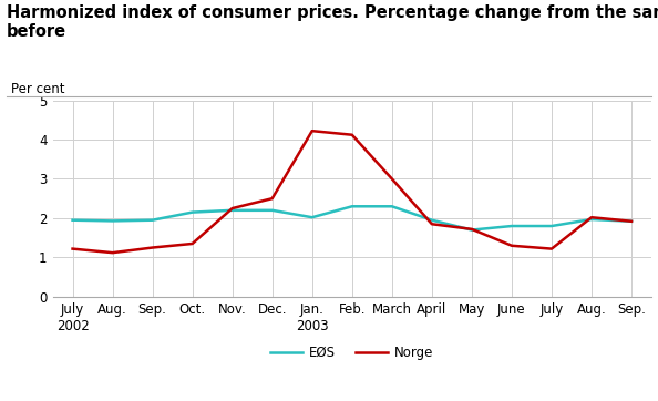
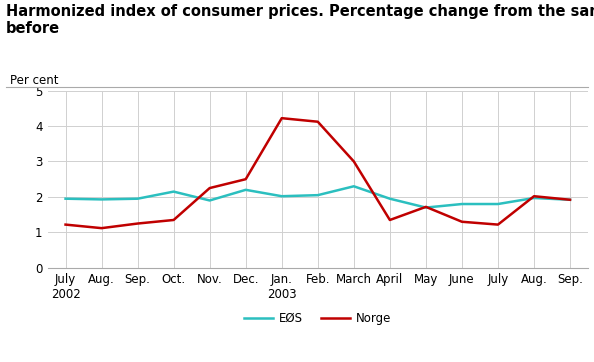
EØS/Nov.: 2.20 -> 1.90
EØS/Feb.: 2.30 -> 2.05
Norge/April: 1.85 -> 1.35
